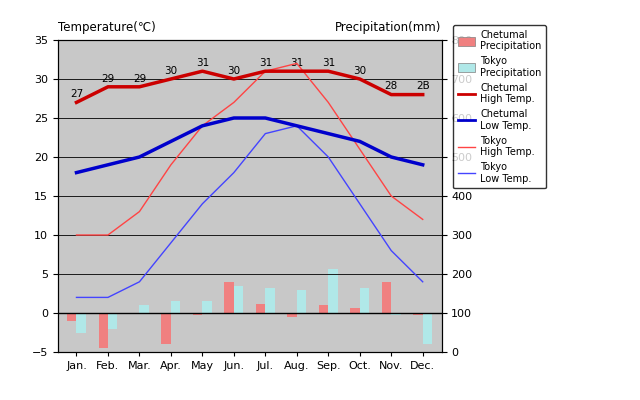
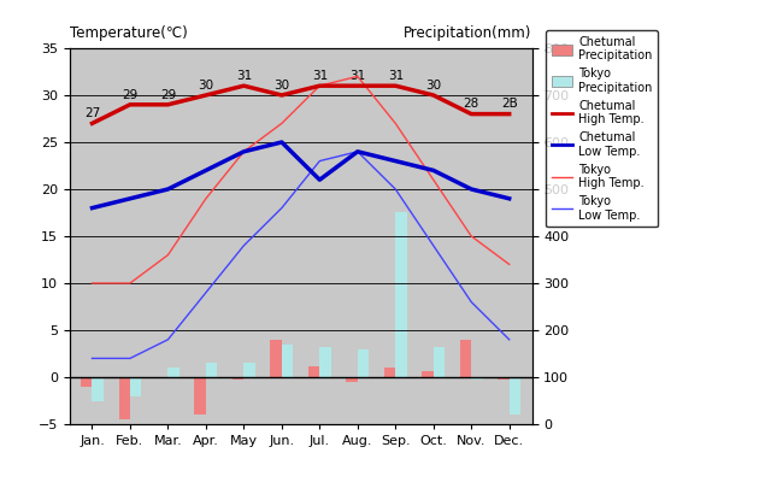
Chetumal Low Temp./Jul.: 25 -> 21
Tokyo Precipitation/Sep.: 5.7 -> 17.6
